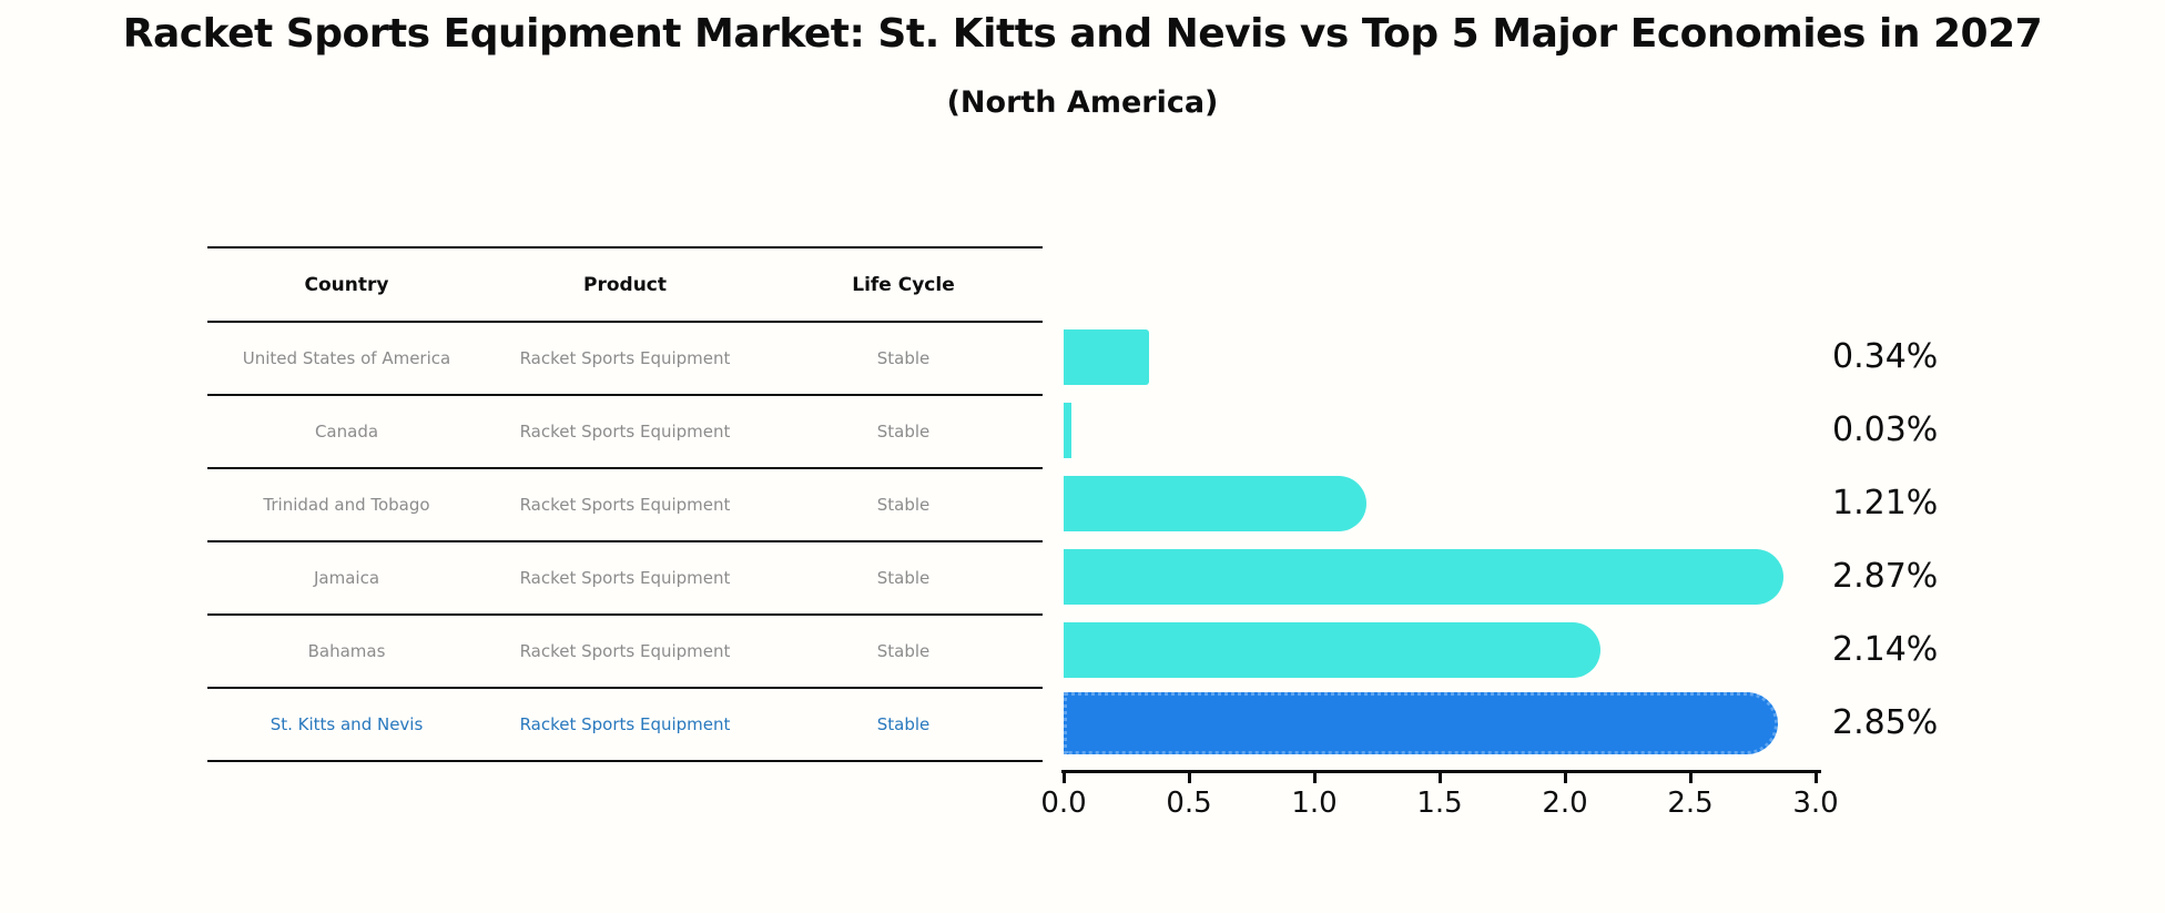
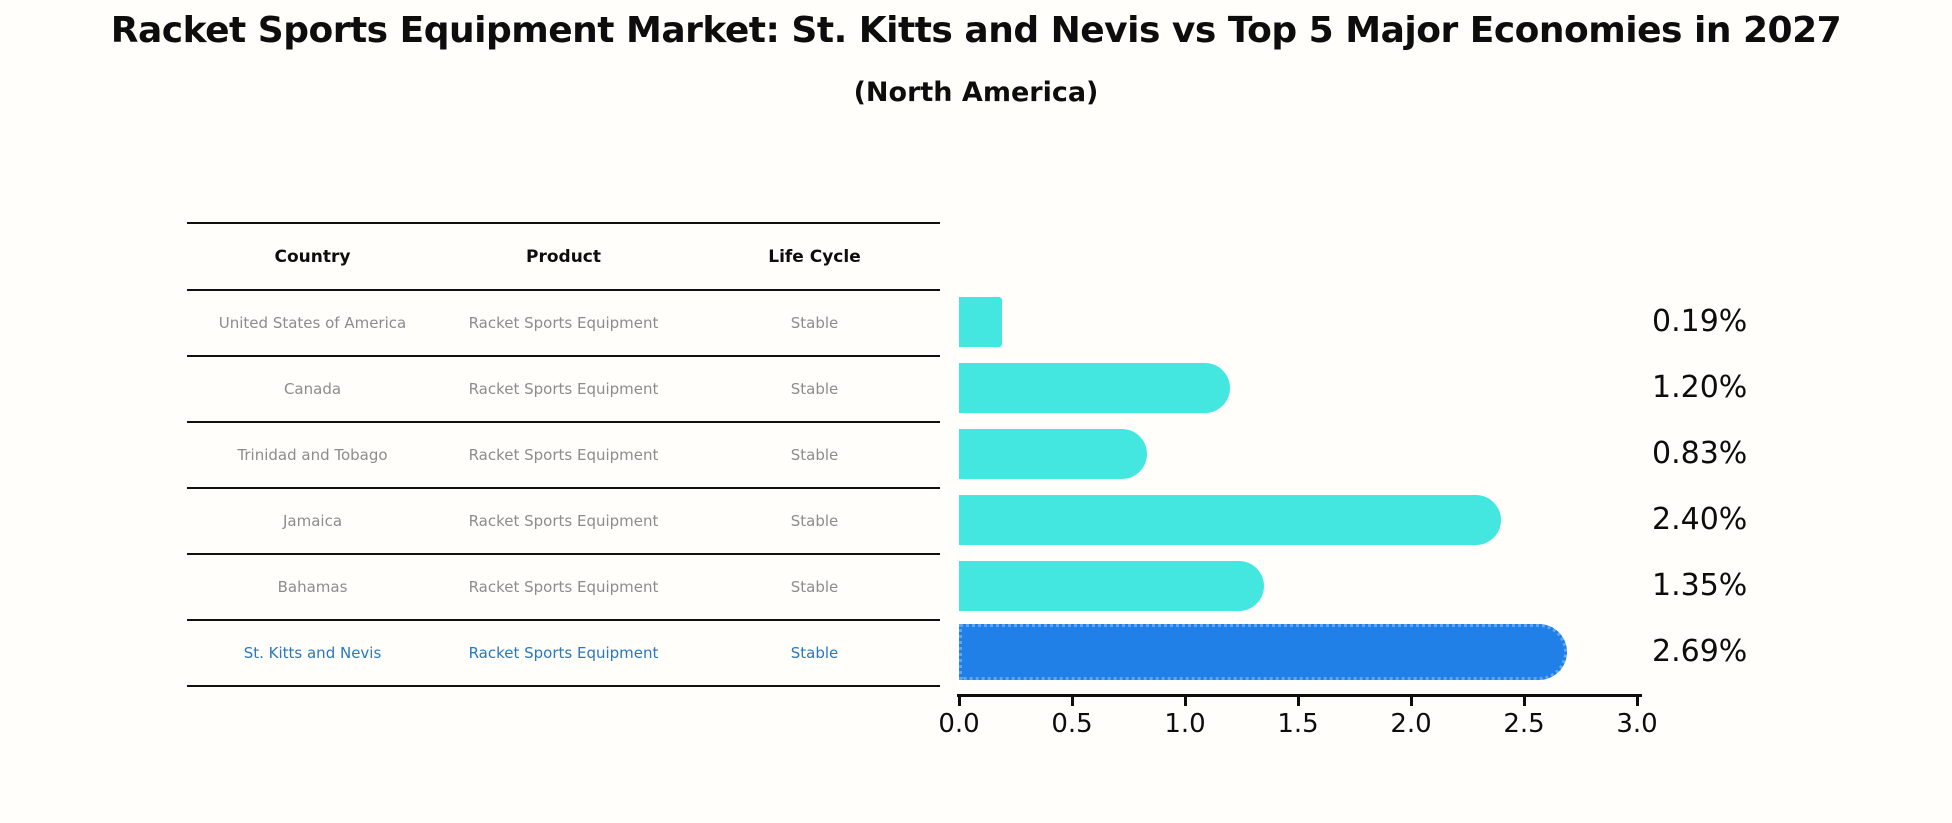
United States of America: 0.34% -> 0.19%
Canada: 0.03% -> 1.20%
Trinidad and Tobago: 1.21% -> 0.83%
Jamaica: 2.87% -> 2.40%
Bahamas: 2.14% -> 1.35%
St. Kitts and Nevis: 2.85% -> 2.69%
